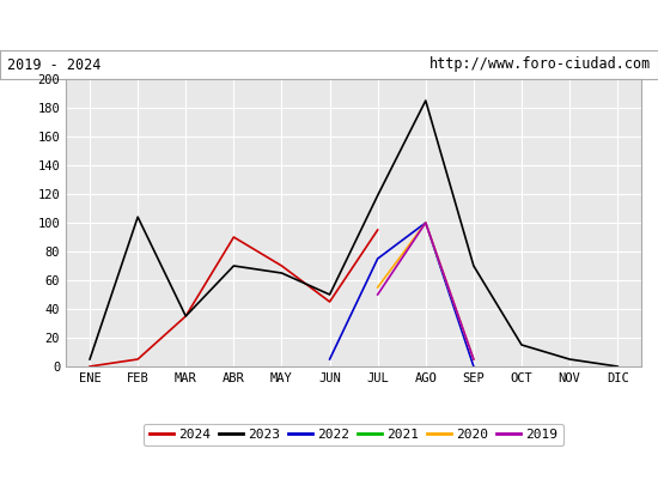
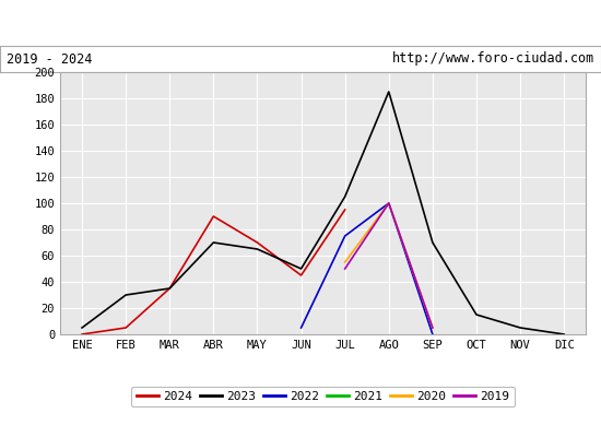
2023/FEB: 104 -> 30
2023/JUL: 119 -> 105
